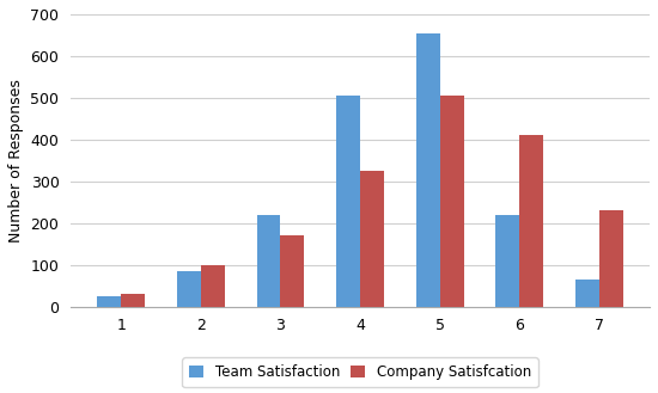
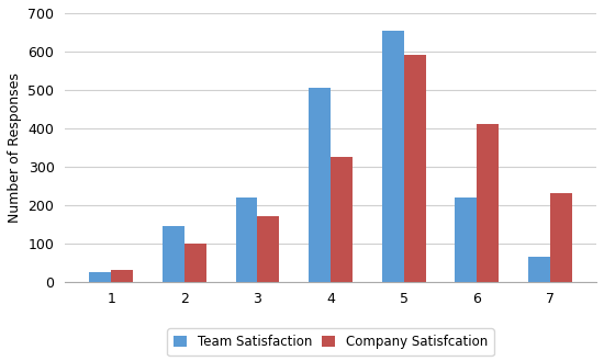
Team Satisfaction/2: 85 -> 145
Company Satisfcation/5: 505 -> 590
